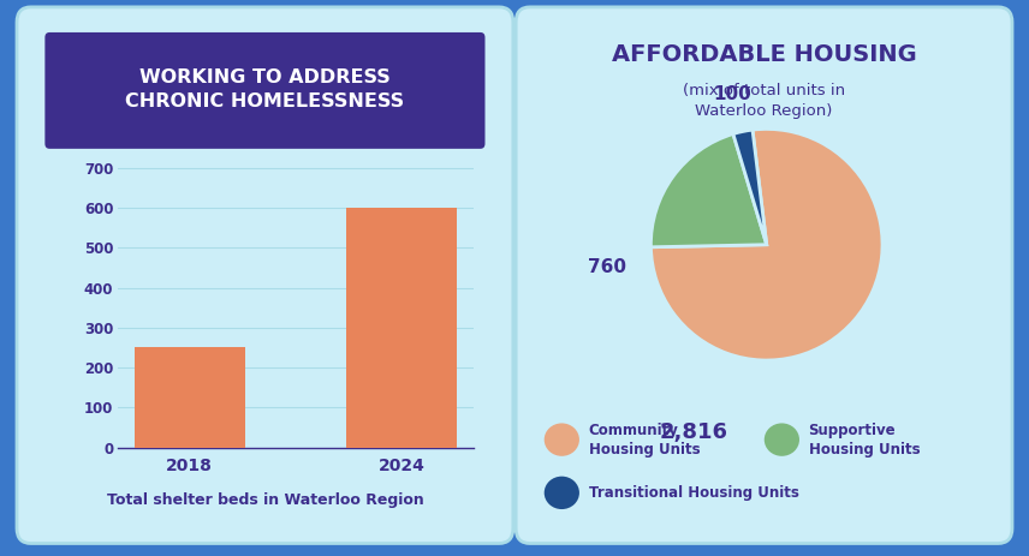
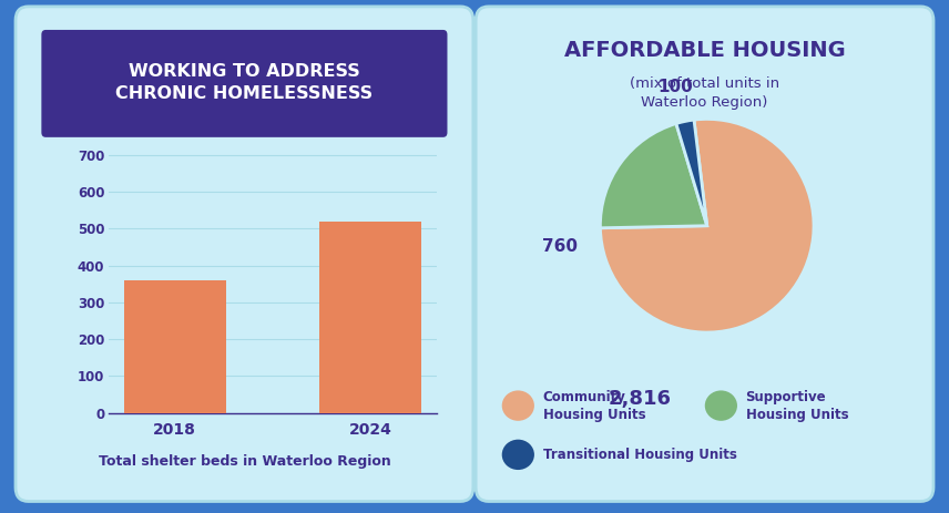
2018: 250 -> 360
2024: 600 -> 520
